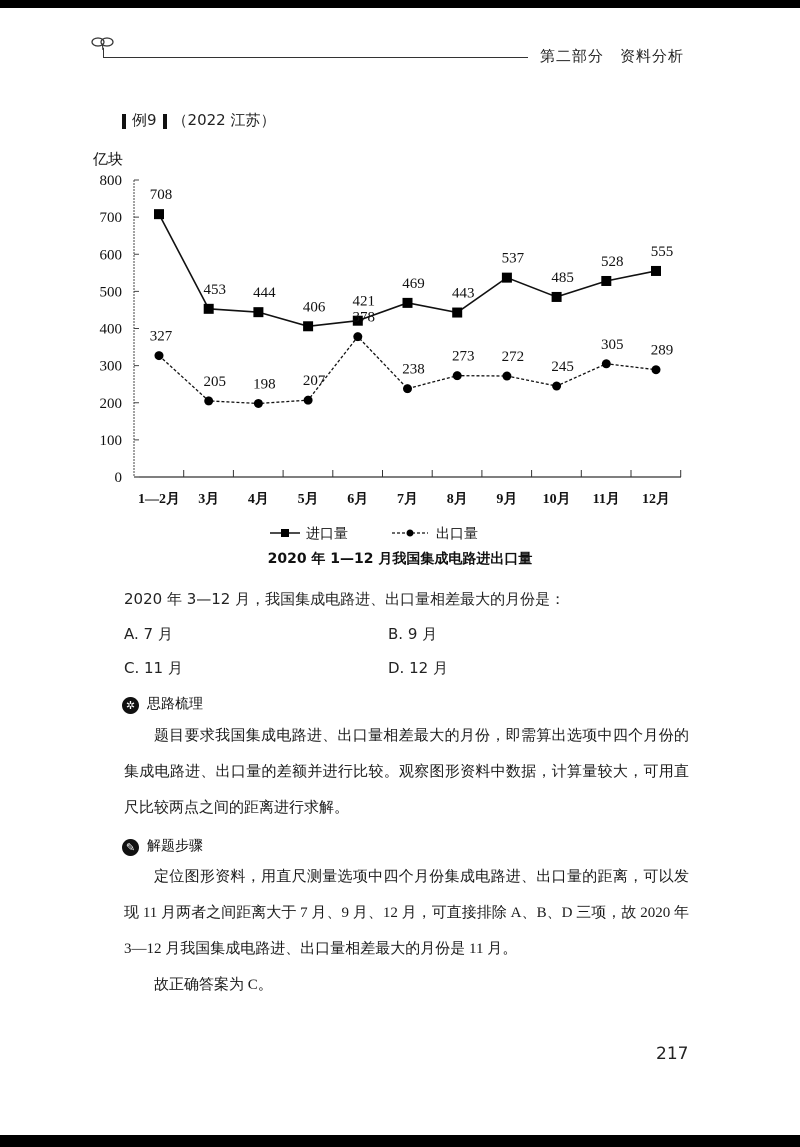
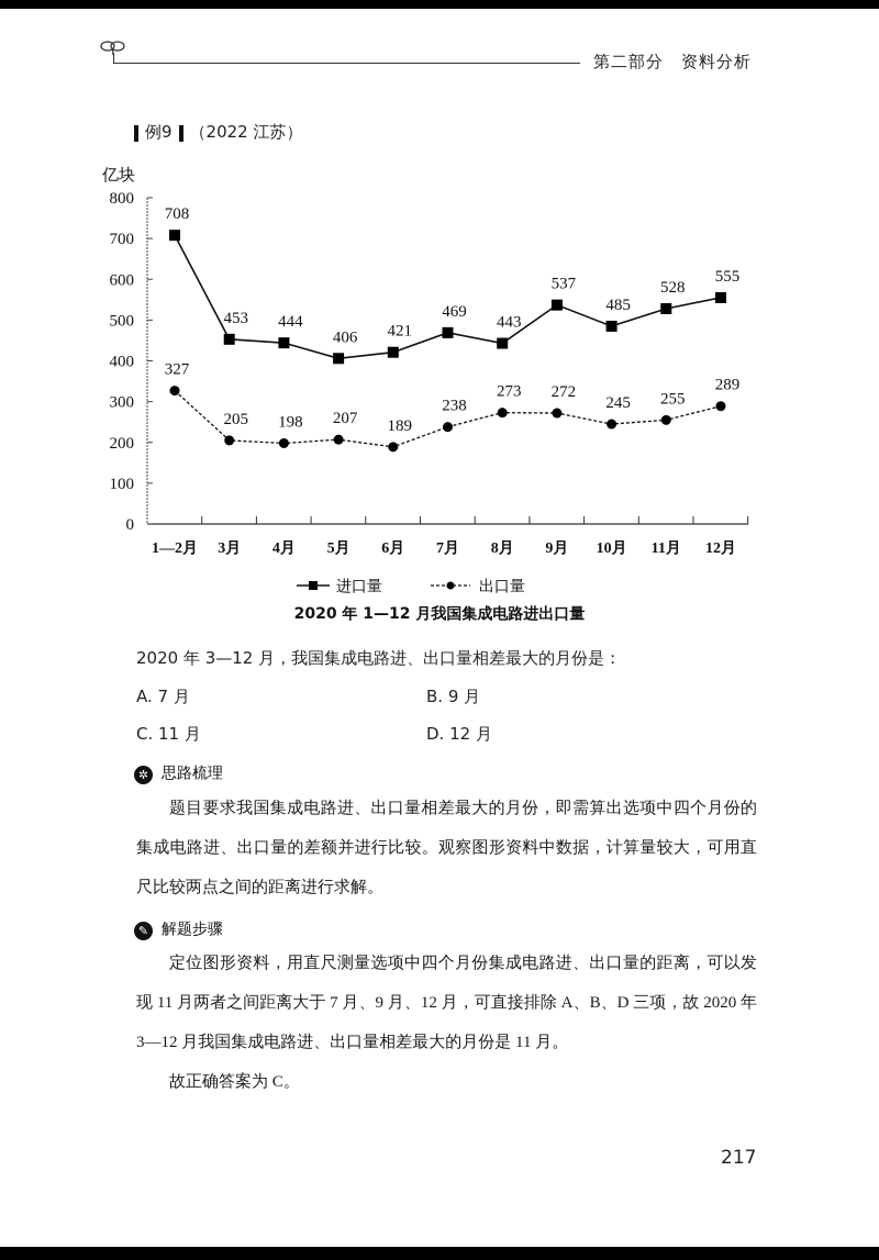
出口量/6月: 378 -> 189
出口量/11月: 305 -> 255
